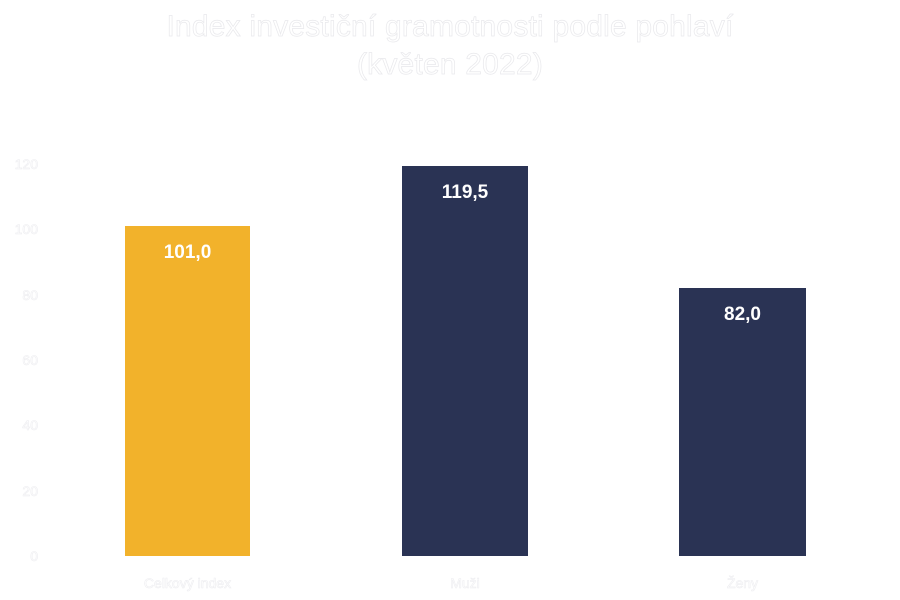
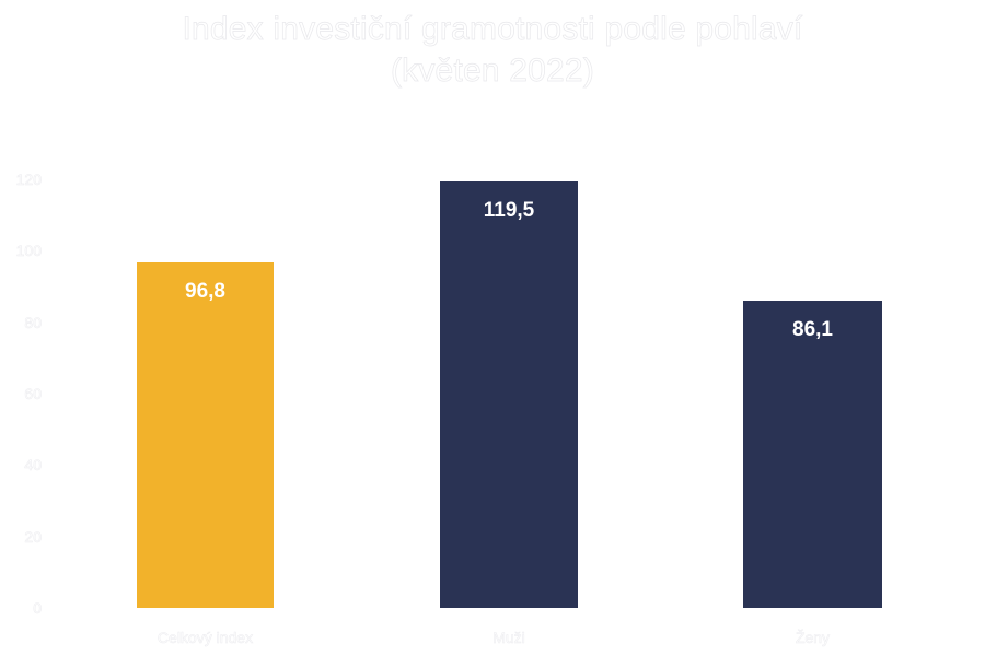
Celkový index: 101,0 -> 96,8
Ženy: 82,0 -> 86,1
